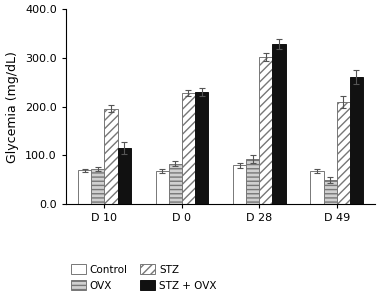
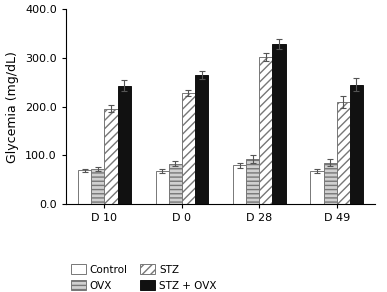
STZ + OVX/D 10: 115 -> 243
STZ + OVX/D 0: 230 -> 265
OVX/D 49: 50 -> 85
STZ + OVX/D 49: 260 -> 245
